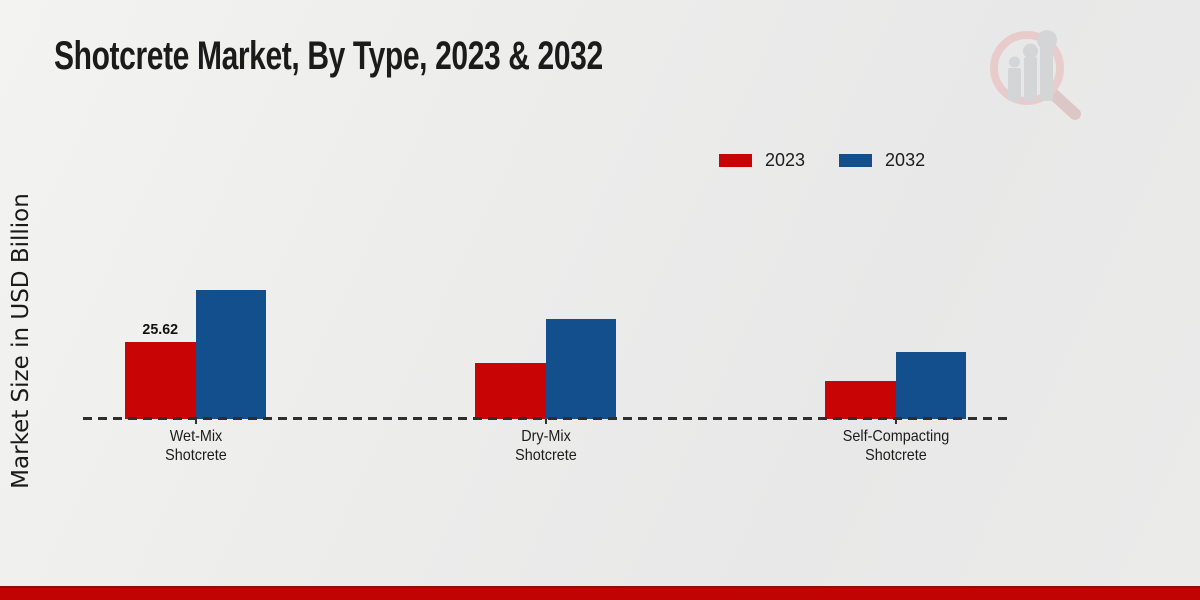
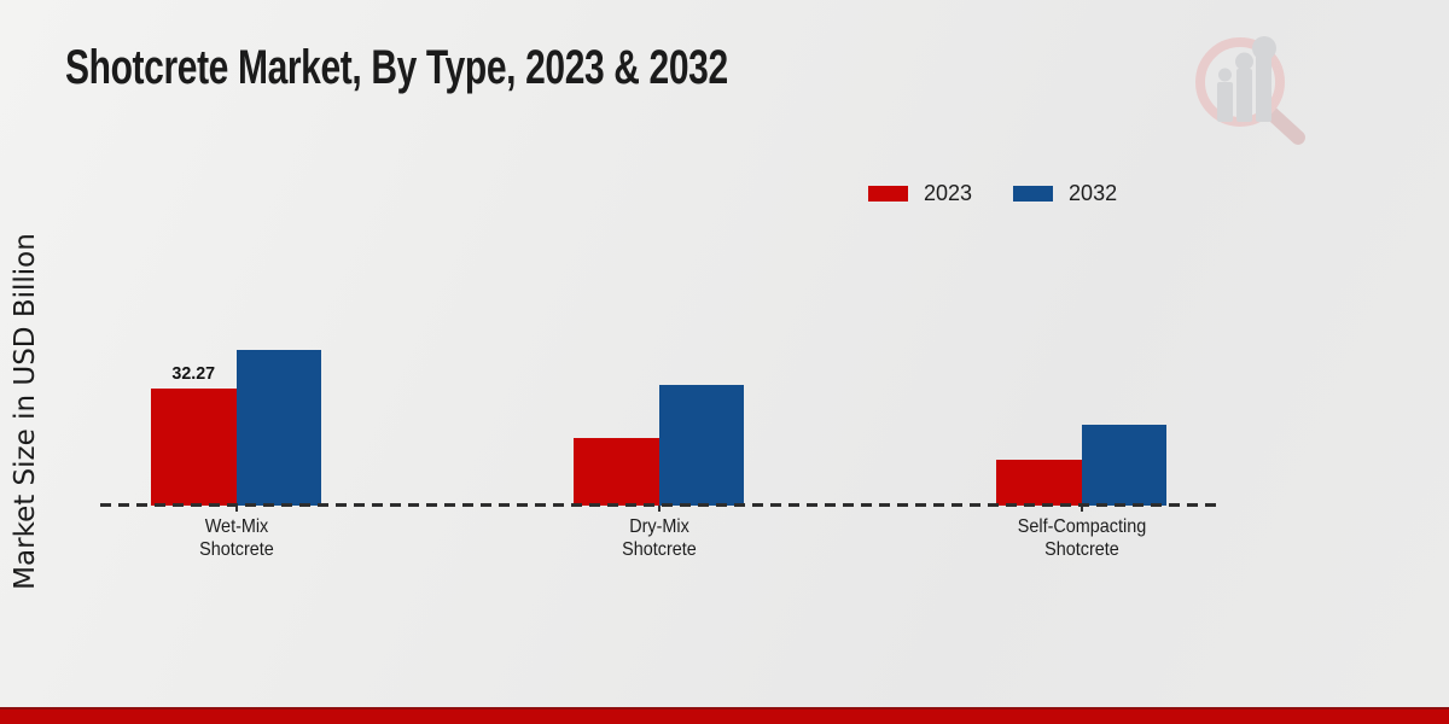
2023/Wet-Mix Shotcrete: 25.62 -> 32.27
